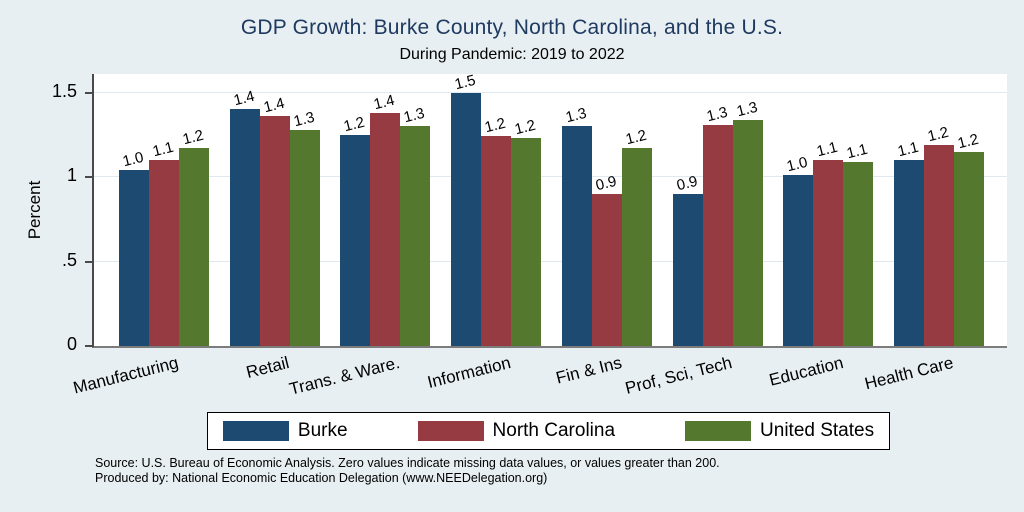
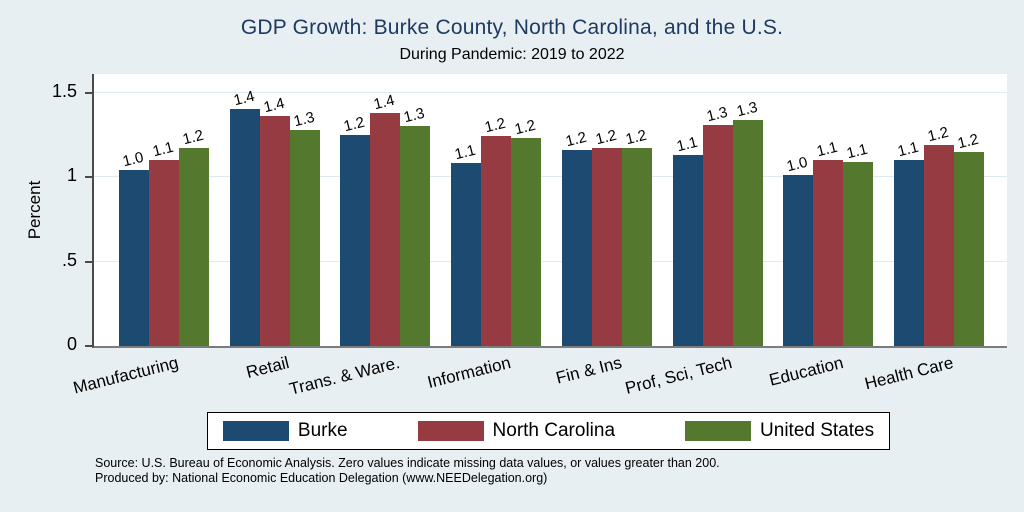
Burke/Information: 1.5 -> 1.1
Burke/Fin & Ins: 1.3 -> 1.2
North Carolina/Fin & Ins: 0.9 -> 1.2
Burke/Prof, Sci, Tech: 0.9 -> 1.1
